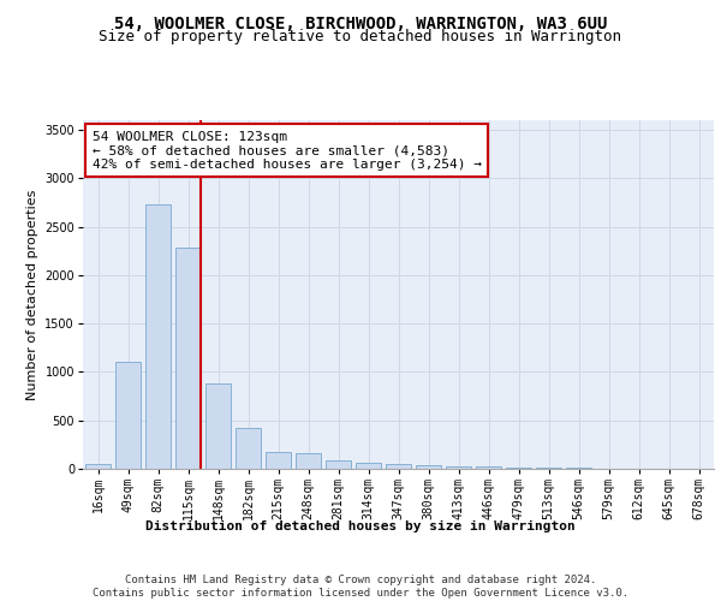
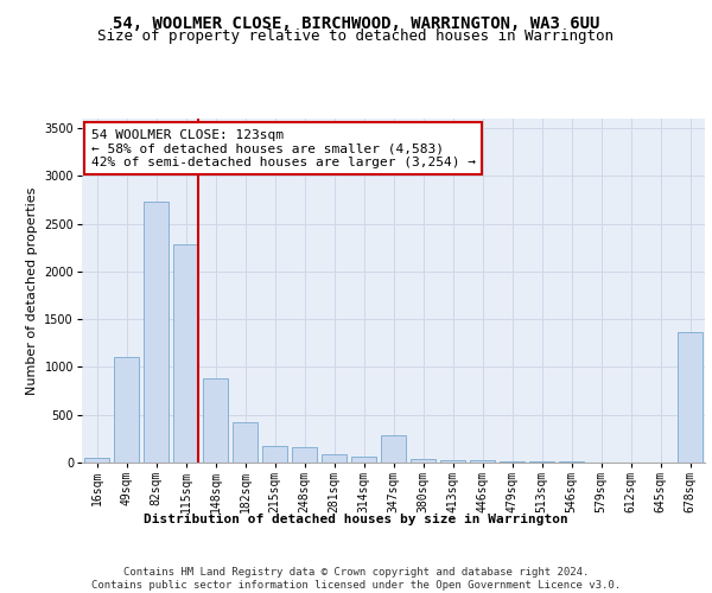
347sqm: 60 -> 280
678sqm: 0 -> 1360
